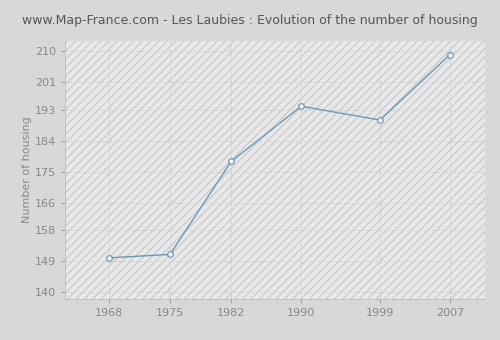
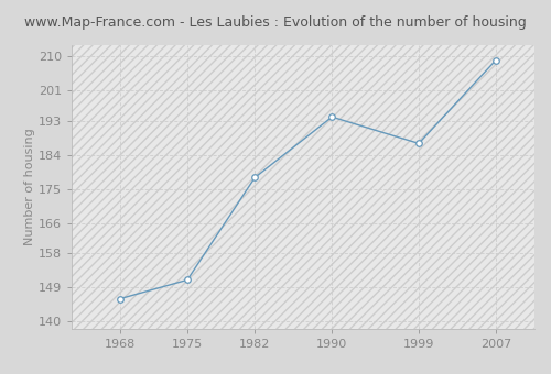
1968: 150 -> 146
1999: 190 -> 187
